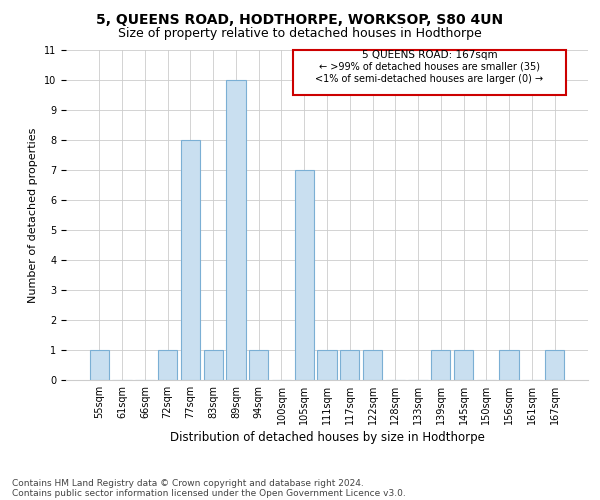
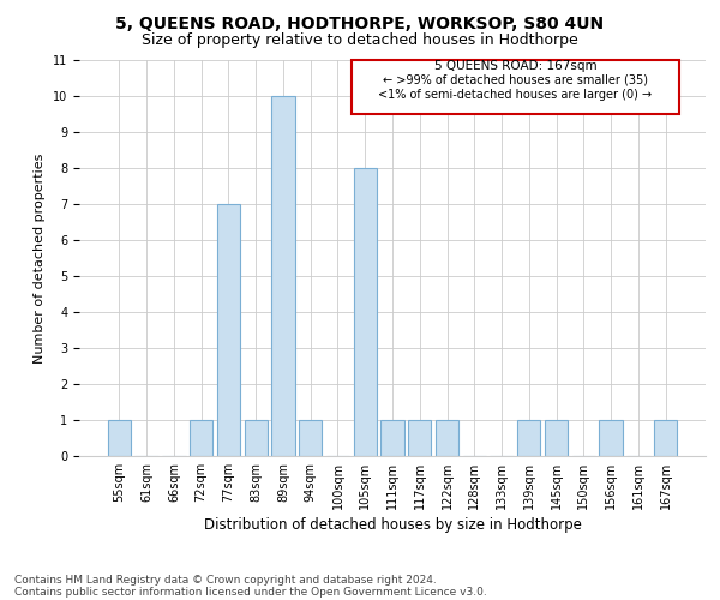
77sqm: 8 -> 7
105sqm: 7 -> 8
